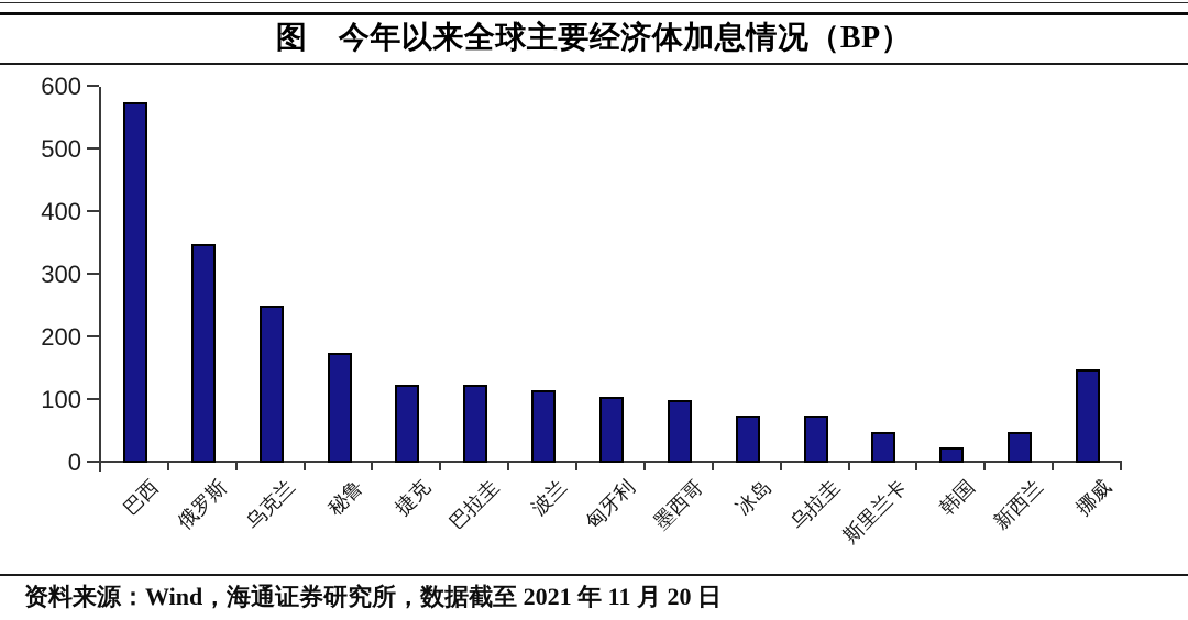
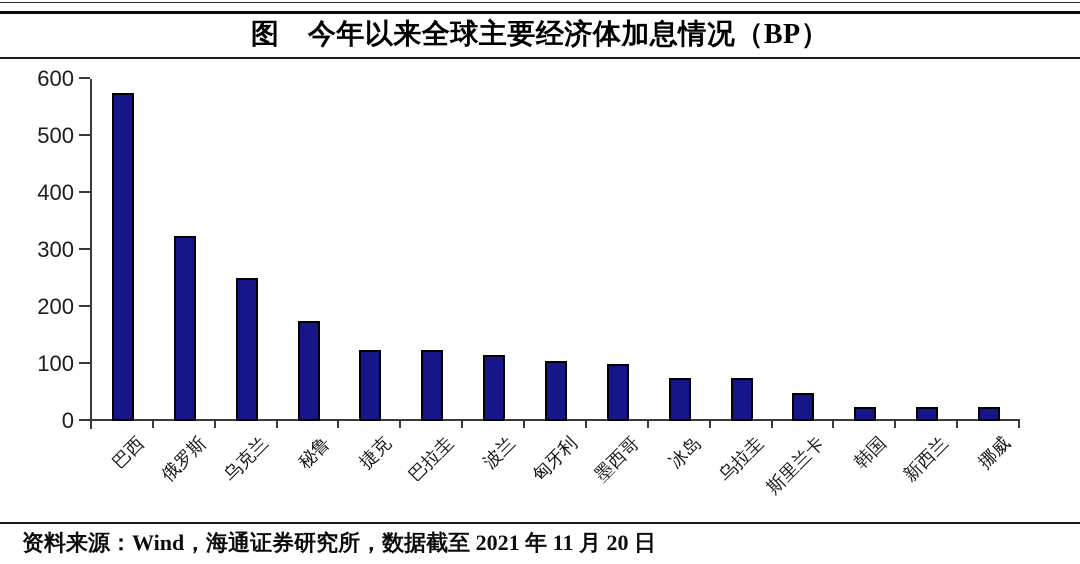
俄罗斯: 350 -> 320
新西兰: 50 -> 20
挪威: 150 -> 20
